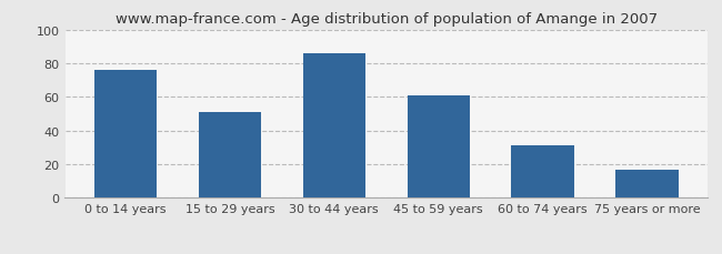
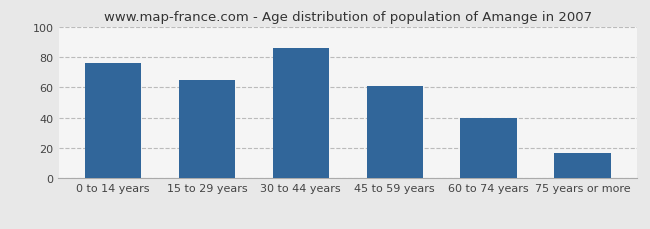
15 to 29 years: 51 -> 65
60 to 74 years: 31 -> 40
